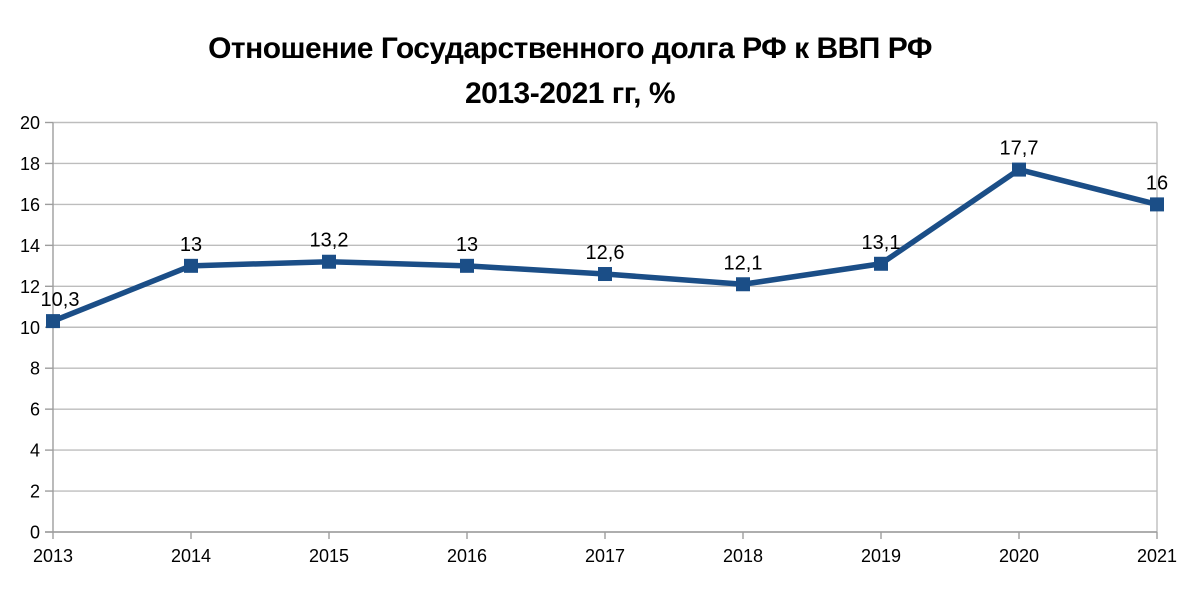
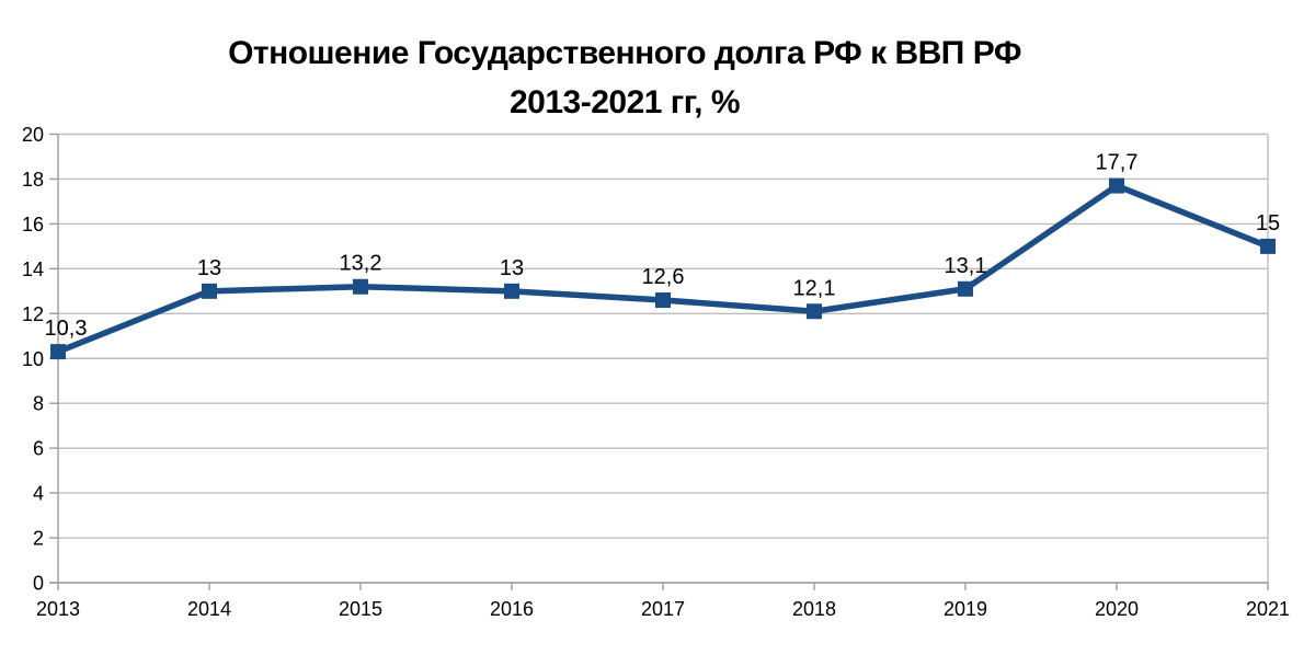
2021: 16 -> 15
